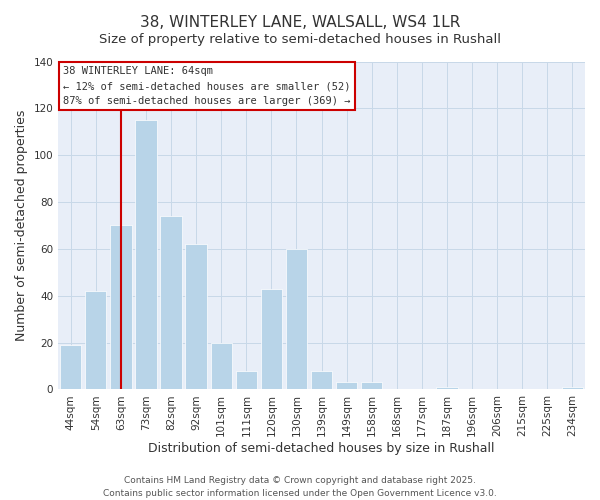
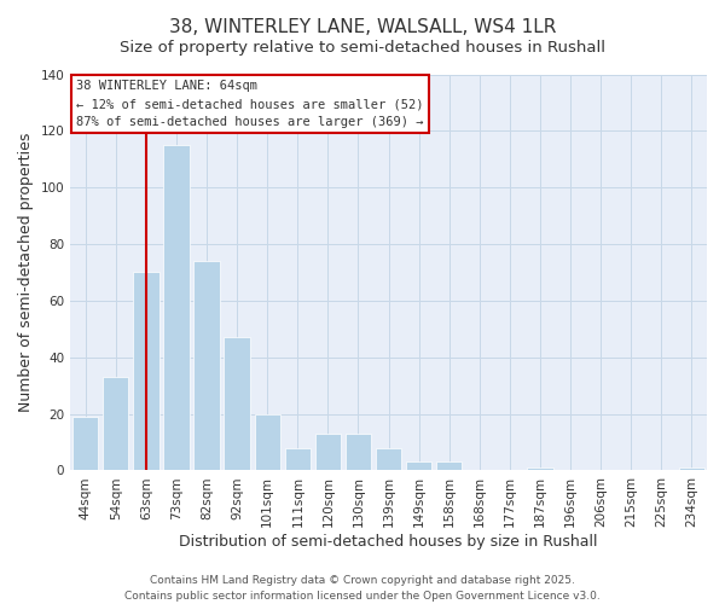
54sqm: 42 -> 33
92sqm: 62 -> 47
120sqm: 43 -> 13
130sqm: 60 -> 13
